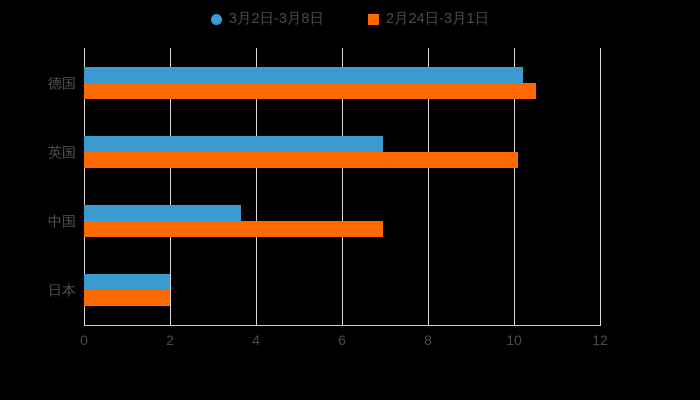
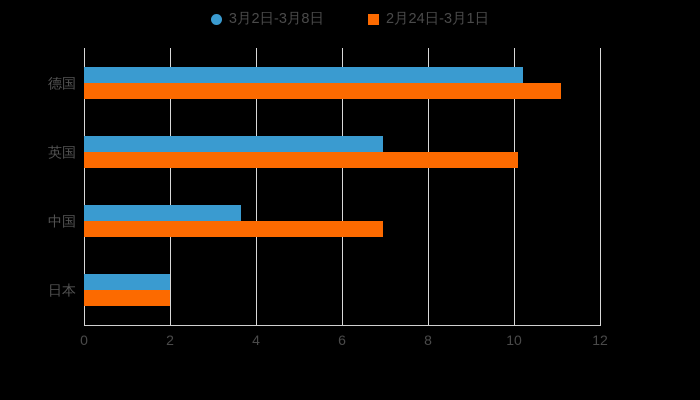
2月24日-3月1日/德国: 10.5 -> 11.1
